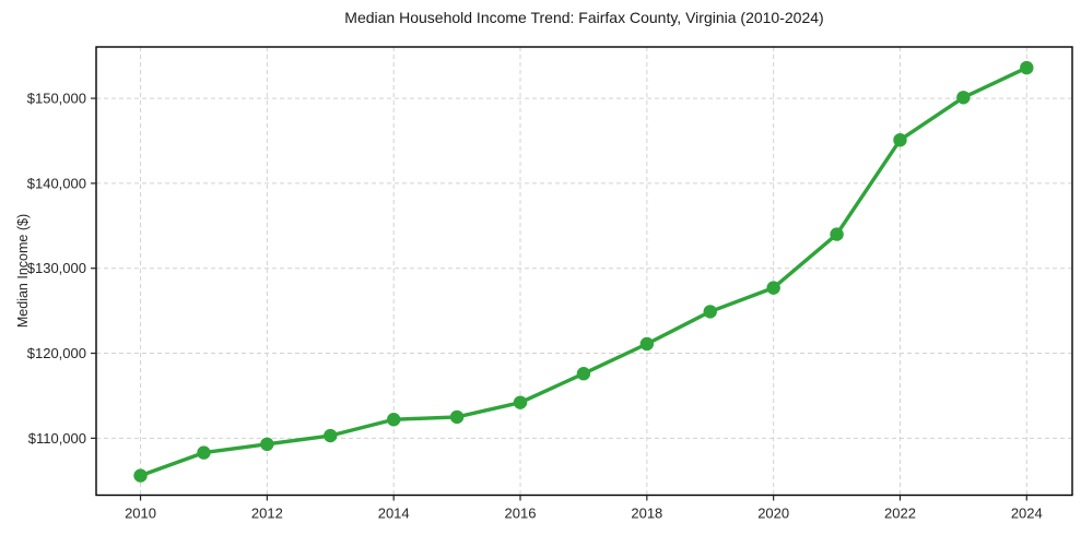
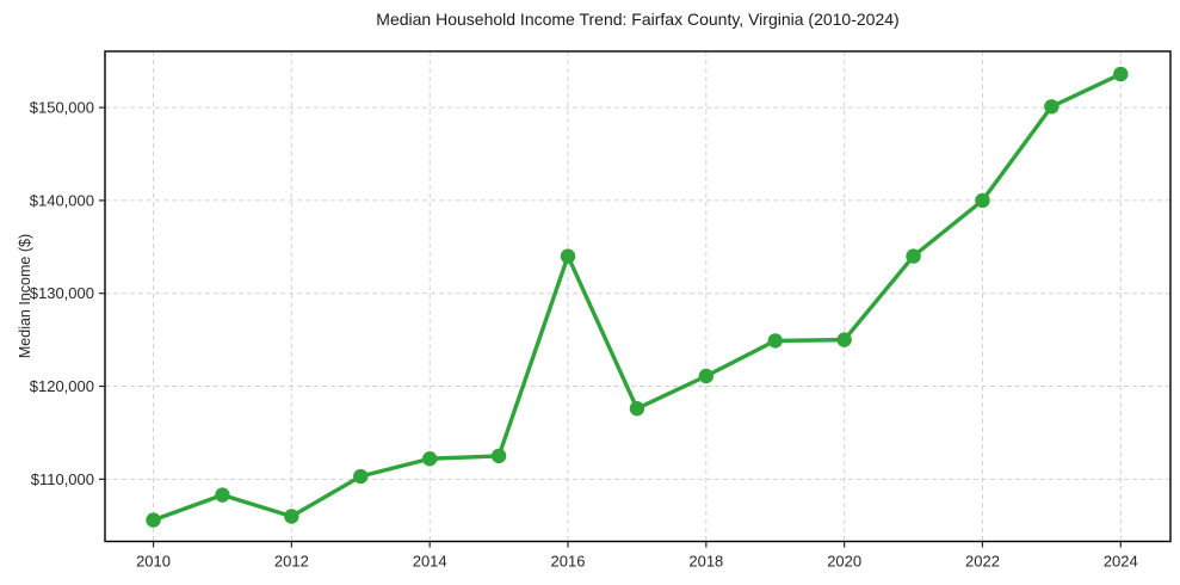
2012: $109000 -> $106000
2016: $114000 -> $134000
2020: $128000 -> $125000
2022: $145000 -> $140000
